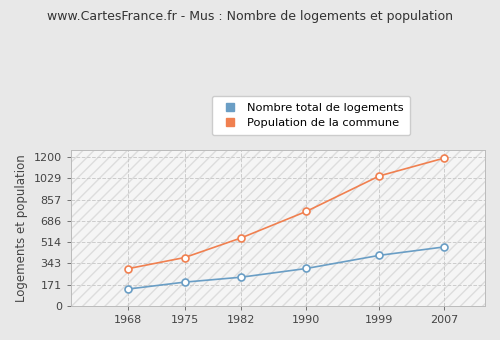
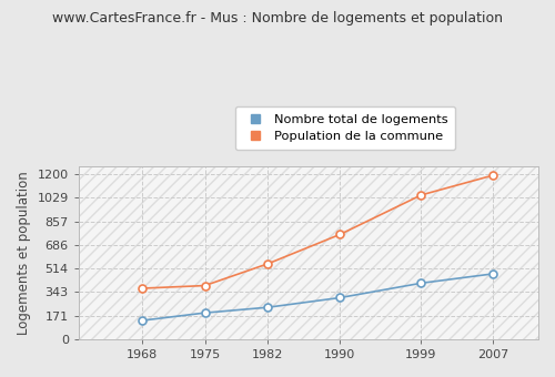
Population de la commune/1968: 300 -> 370
